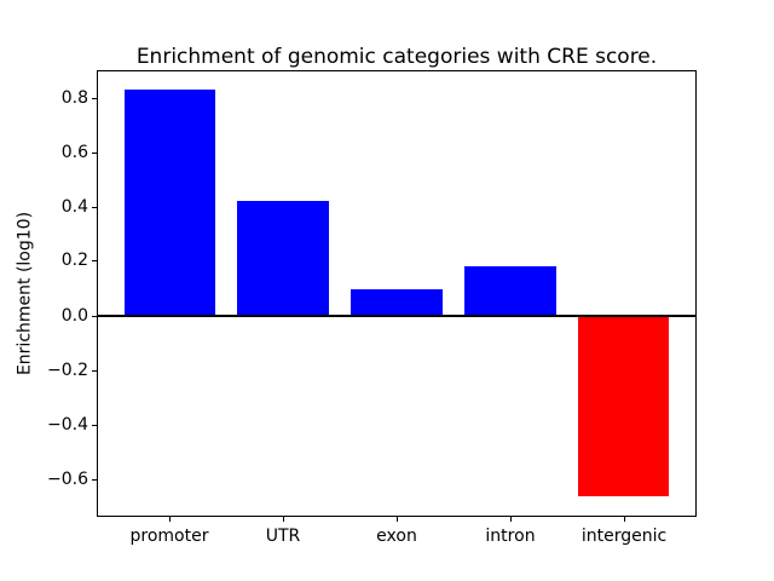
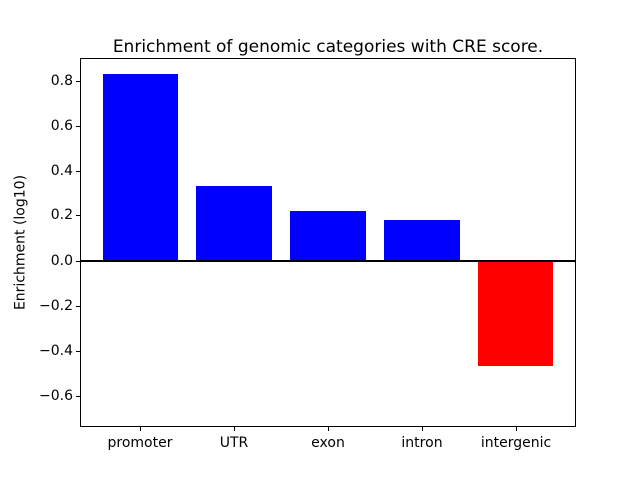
UTR: 0.42 -> 0.33
exon: 0.09 -> 0.22
intergenic: -0.67 -> -0.47
